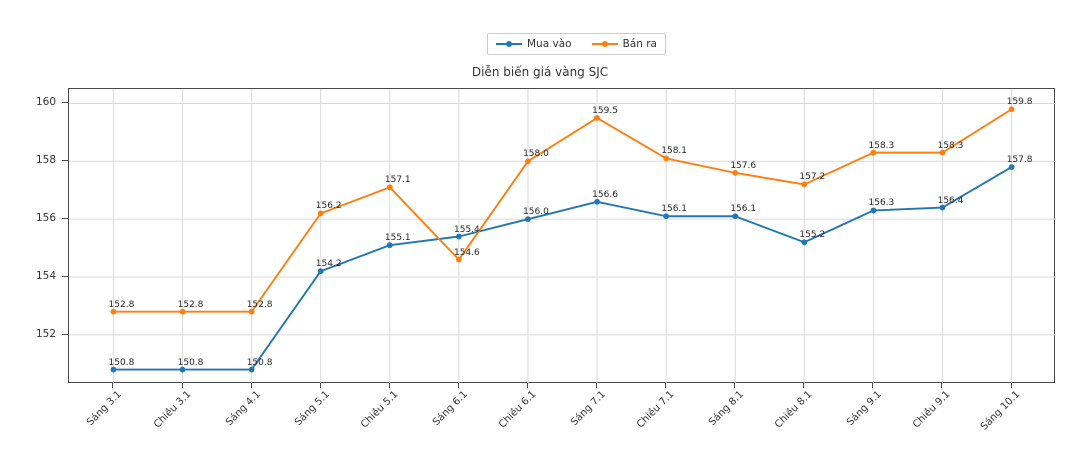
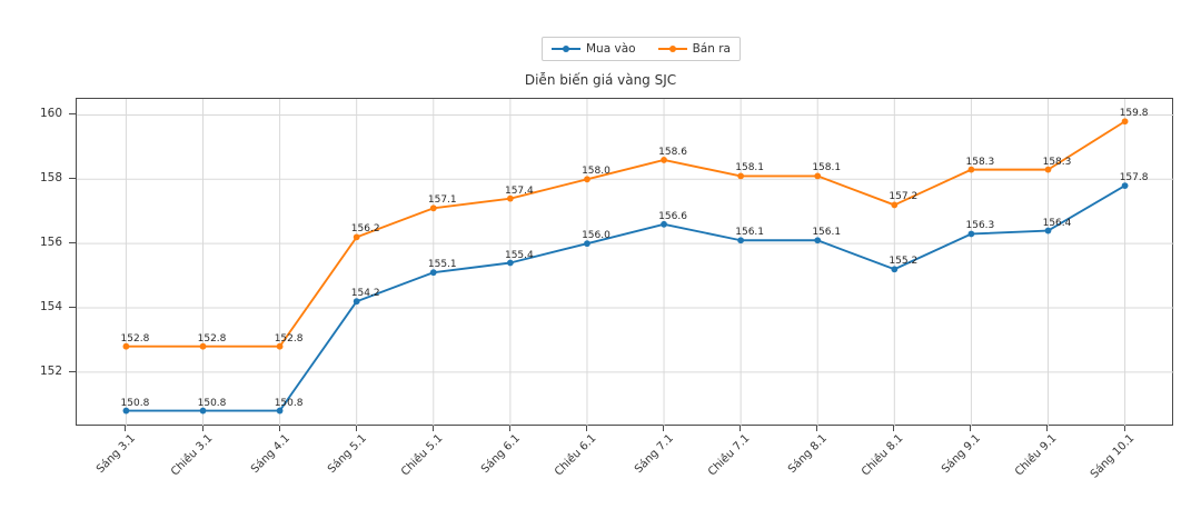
Bán ra/Sáng 6.1: 154.6 -> 157.4
Bán ra/Sáng 7.1: 159.5 -> 158.6
Bán ra/Sáng 8.1: 157.6 -> 158.1
